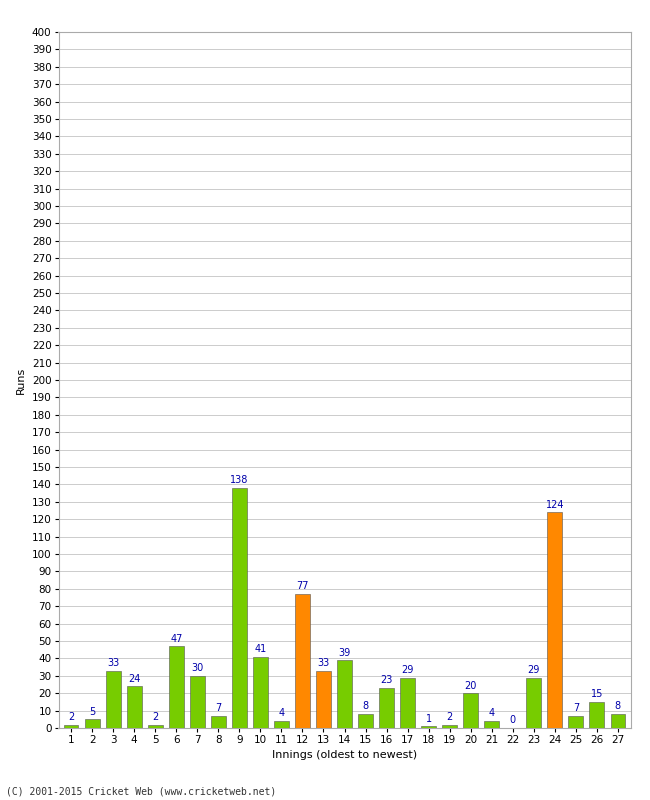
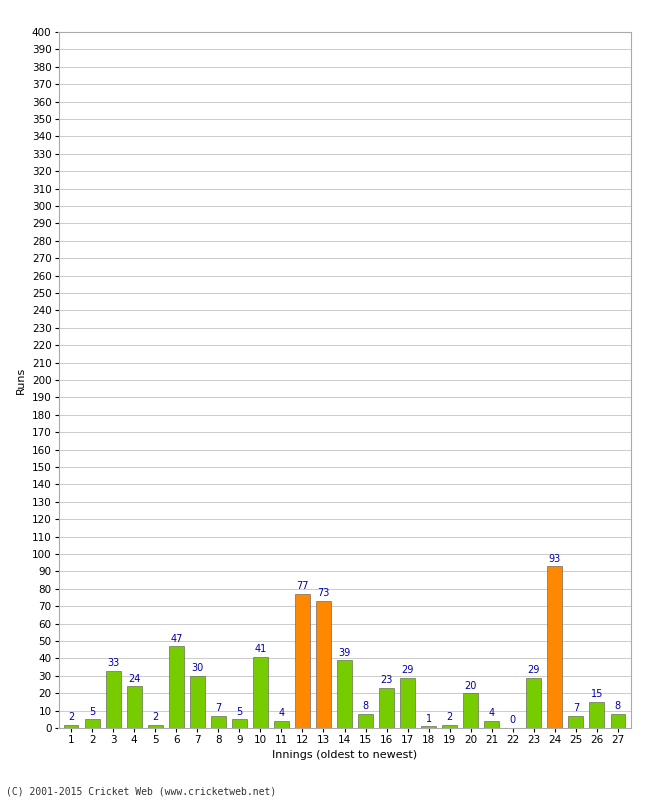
9: 138 -> 5
13: 33 -> 73
24: 124 -> 93
